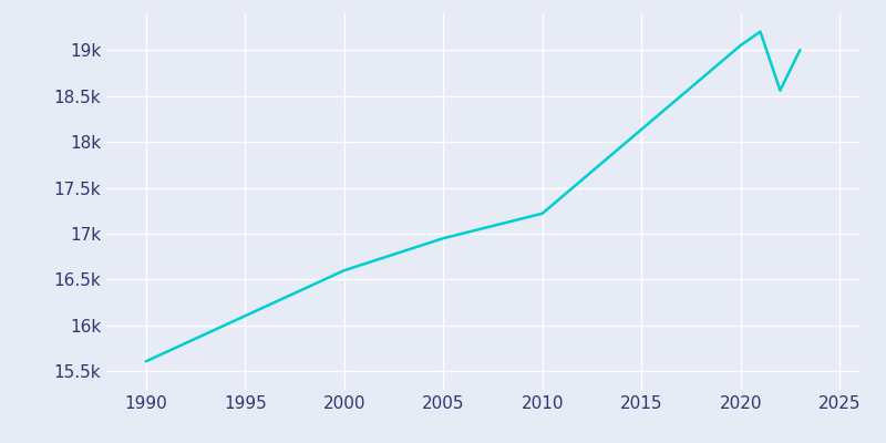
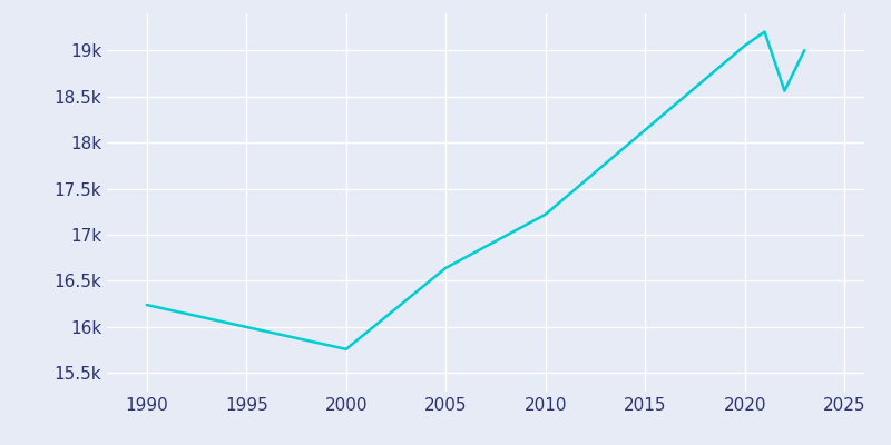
1990: 15.61k -> 16.24k
2000: 16.60k -> 15.76k
2005: 16.95k -> 16.64k
